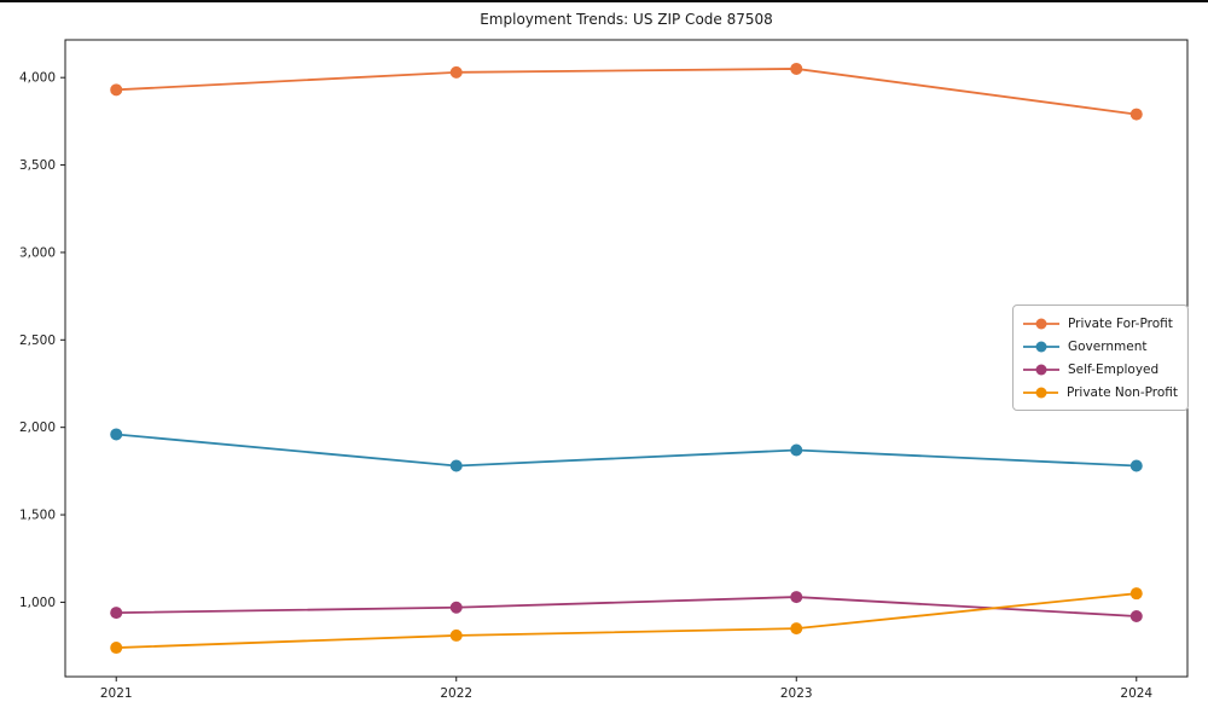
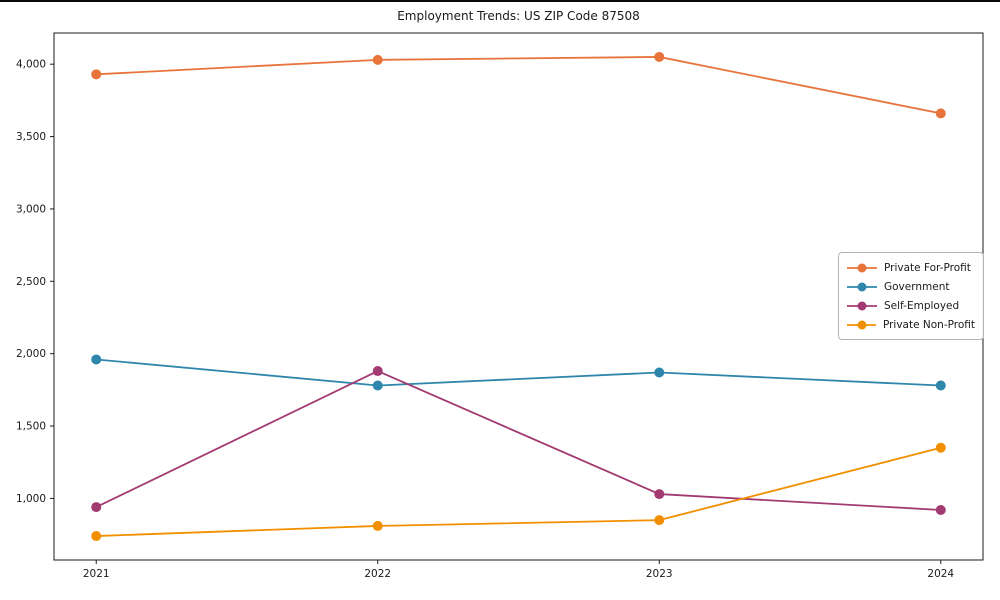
Self-Employed/2022: 970 -> 1880
Private For-Profit/2024: 3790 -> 3660
Private Non-Profit/2024: 1050 -> 1350
